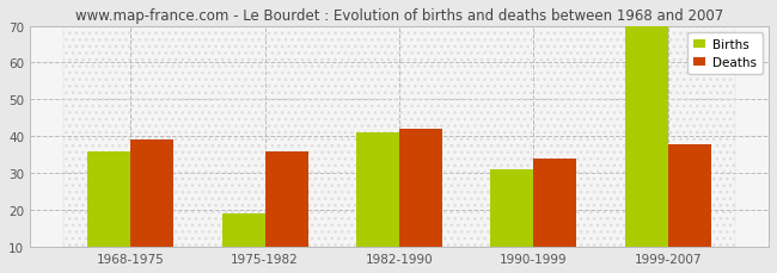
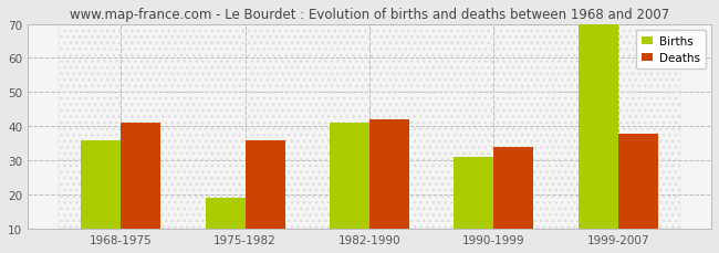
Deaths/1968-1975: 39 -> 41
